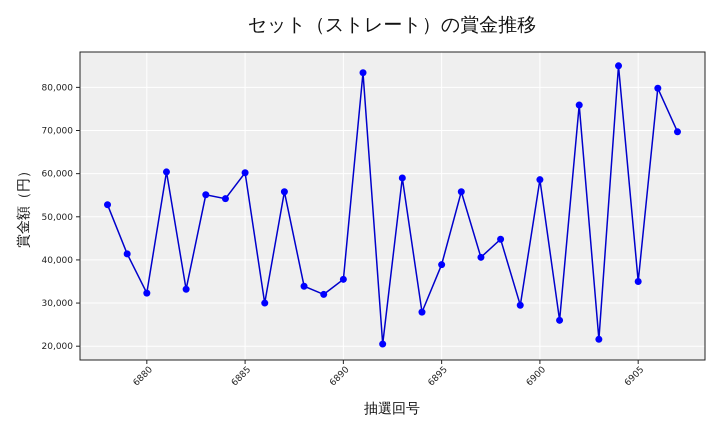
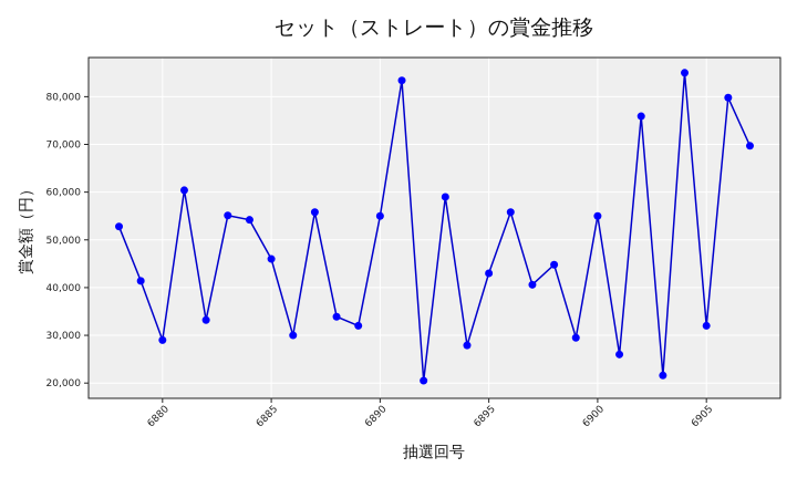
6880: 32000 -> 29000
6885: 60000 -> 46000
6890: 36000 -> 55000
6895: 39000 -> 43000
6900: 59000 -> 55000
6905: 35000 -> 32000
